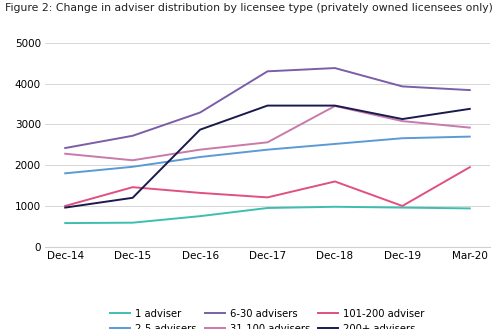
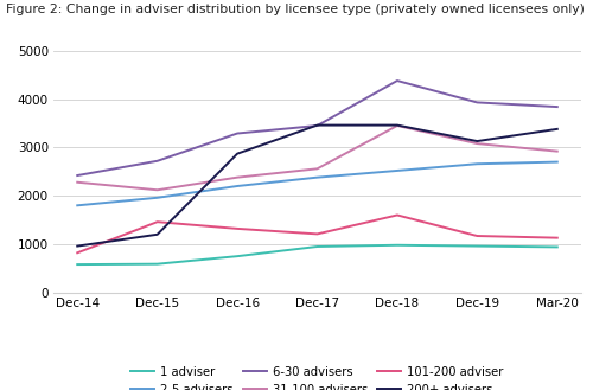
101-200 adviser/Dec-14: 1000 -> 820
6-30 advisers/Dec-17: 4300 -> 3450
101-200 adviser/Dec-19: 1000 -> 1170
101-200 adviser/Mar-20: 1950 -> 1130
